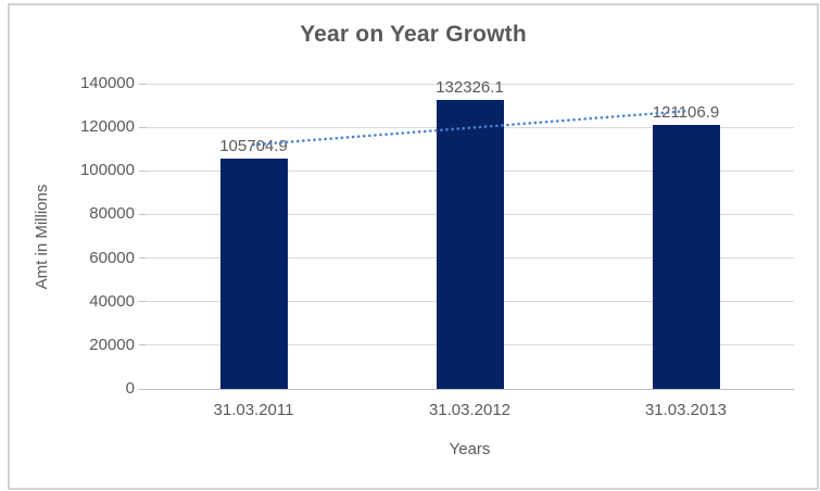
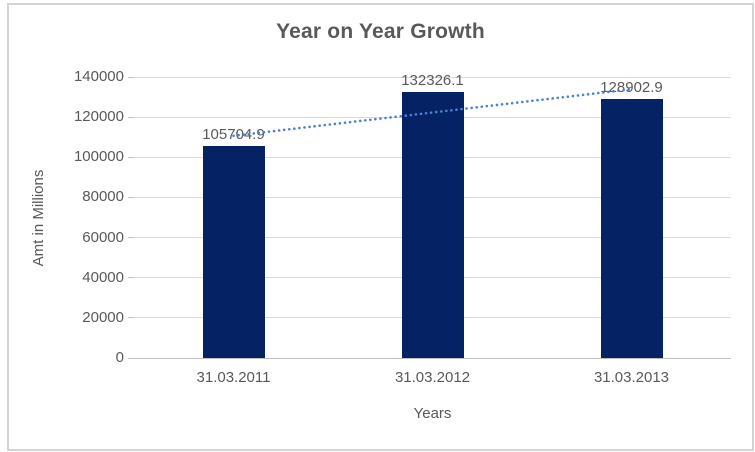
31.03.2013: 121106.9 -> 128902.9
